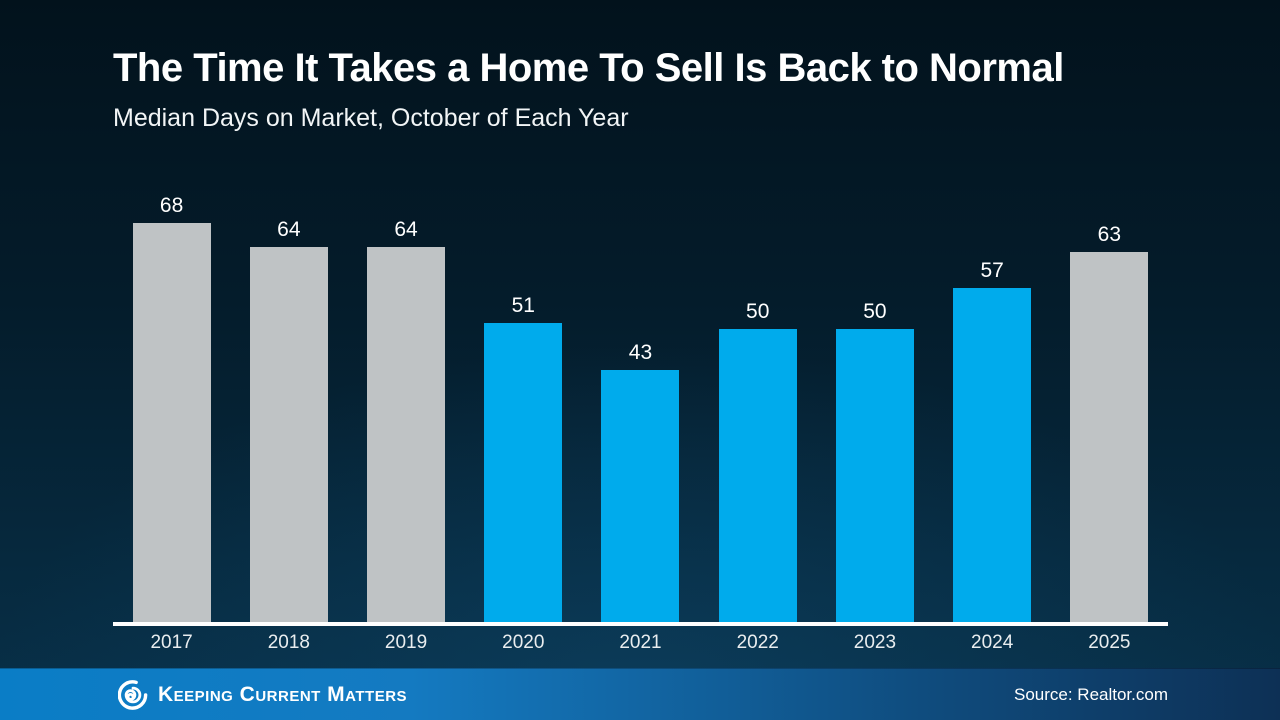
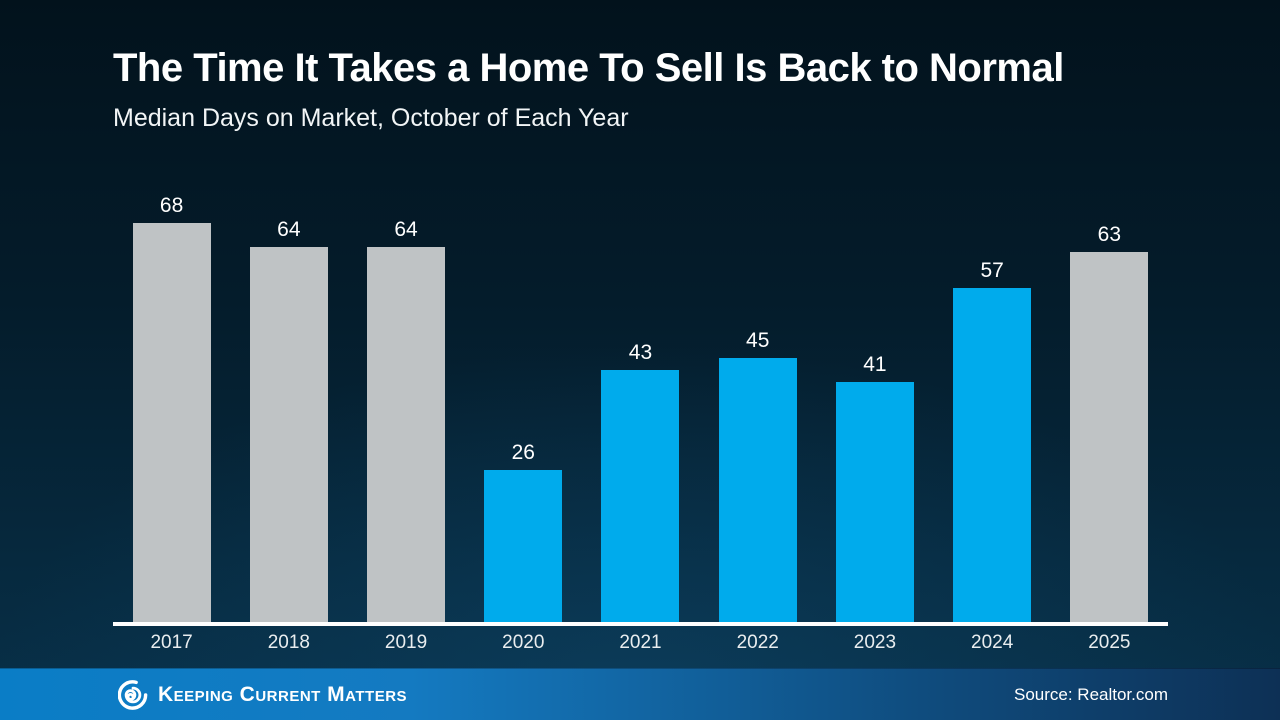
2020: 51 -> 26
2022: 50 -> 45
2023: 50 -> 41
